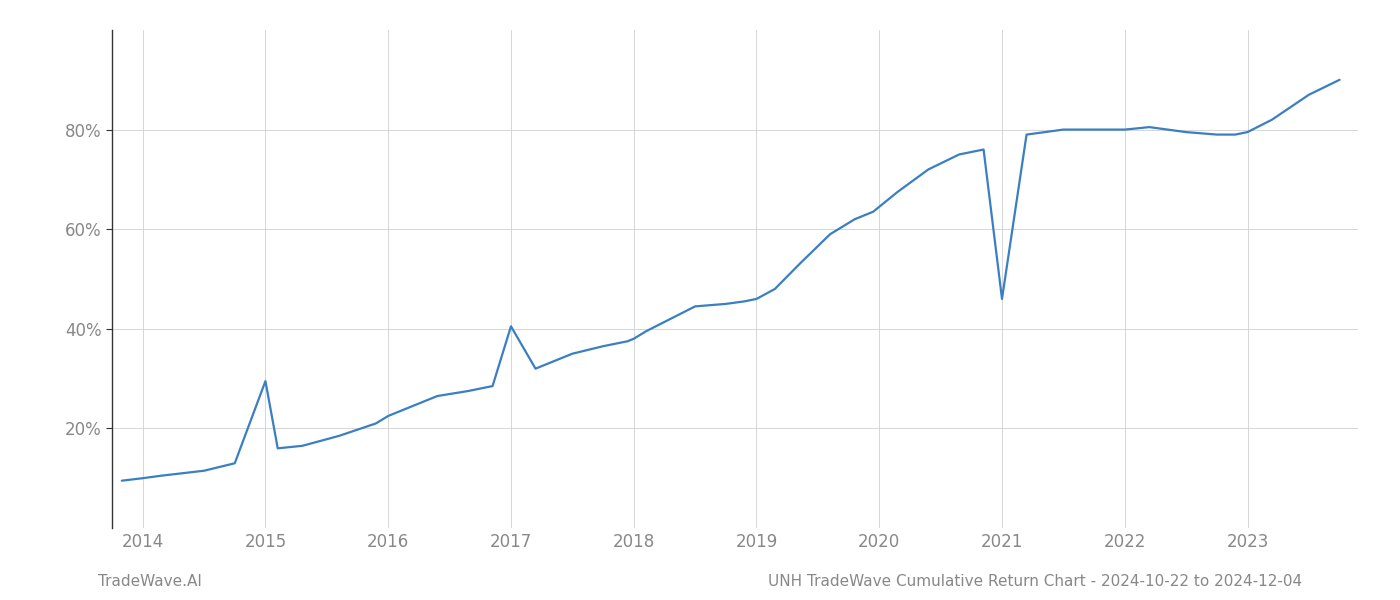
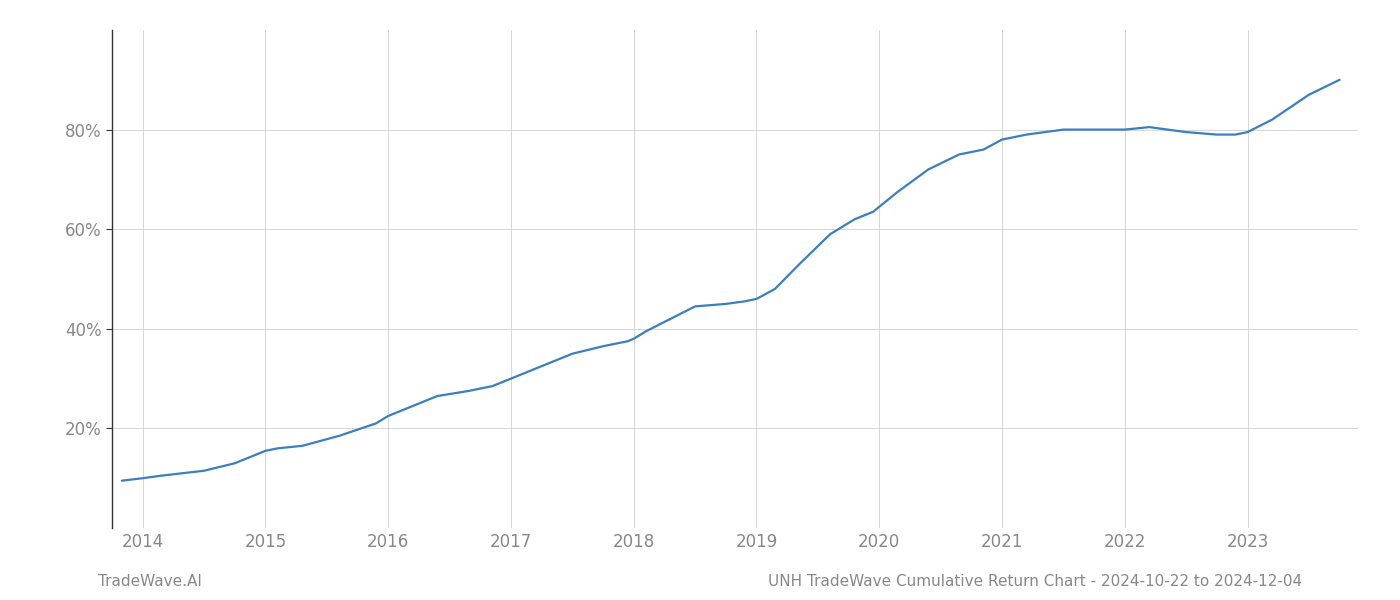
2015: 29.5% -> 15.5%
2017: 40.5% -> 30.0%
2021: 46.0% -> 78.0%
